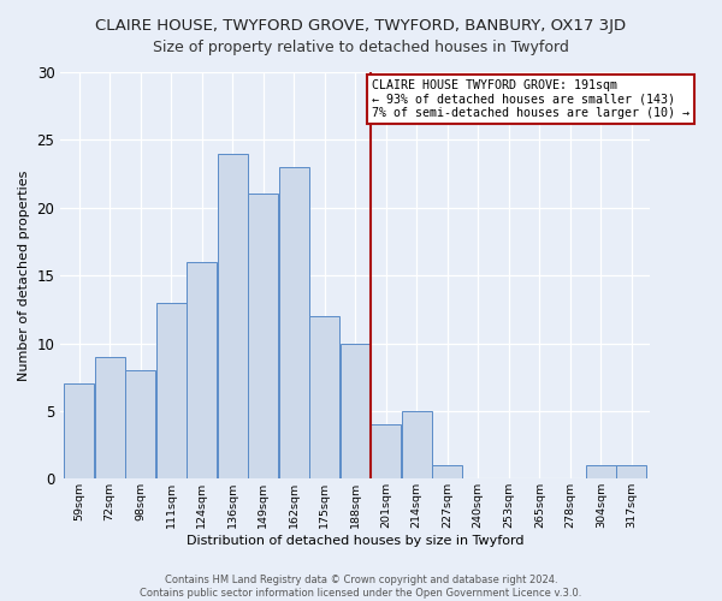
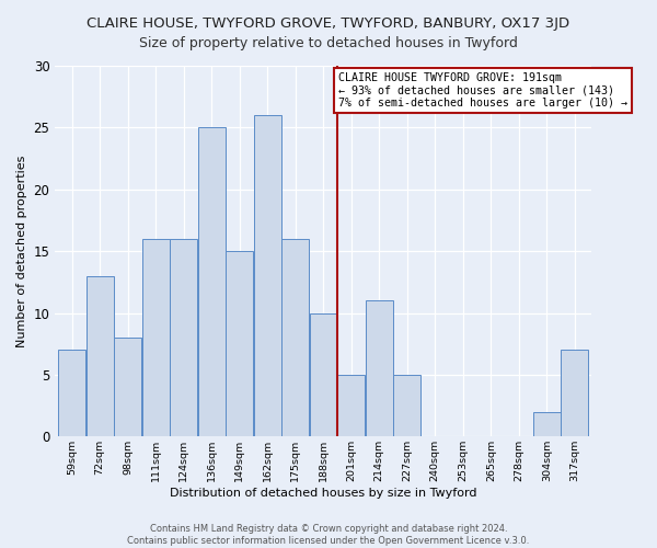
72sqm: 9 -> 13
111sqm: 13 -> 16
136sqm: 24 -> 25
149sqm: 21 -> 15
162sqm: 23 -> 26
175sqm: 12 -> 16
201sqm: 4 -> 5
214sqm: 5 -> 11
227sqm: 1 -> 5
304sqm: 1 -> 2
317sqm: 1 -> 7
